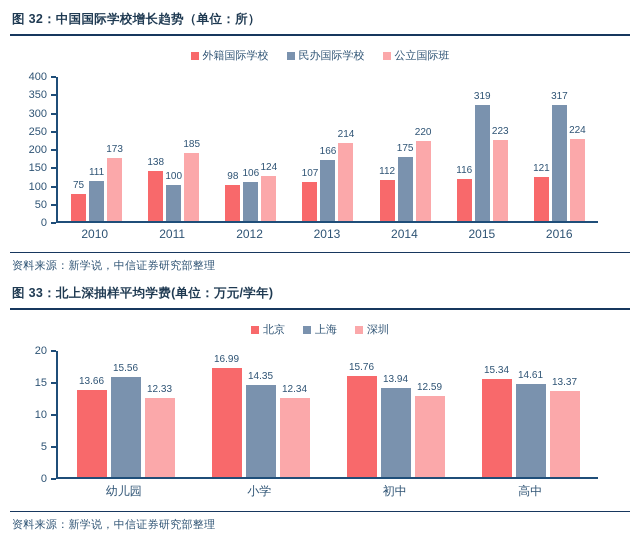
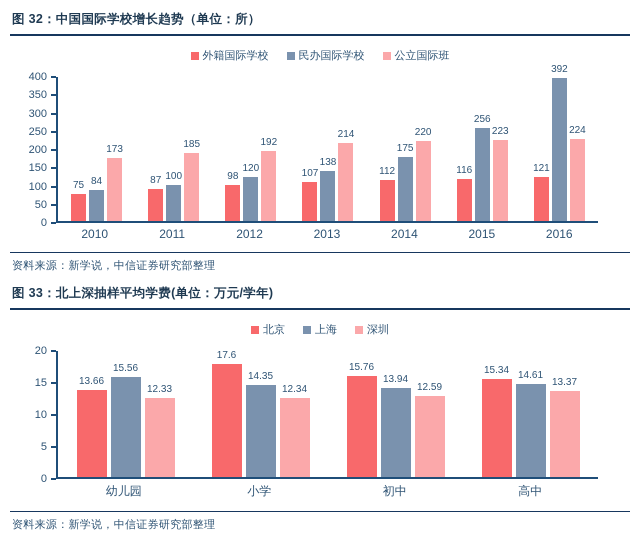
图 32：中国国际学校增长趋势（单位：所）/民办国际学校/2010: 111 -> 84
图 32：中国国际学校增长趋势（单位：所）/外籍国际学校/2011: 138 -> 87
图 32：中国国际学校增长趋势（单位：所）/民办国际学校/2012: 106 -> 120
图 32：中国国际学校增长趋势（单位：所）/公立国际班/2012: 124 -> 192
图 32：中国国际学校增长趋势（单位：所）/民办国际学校/2013: 166 -> 138
图 32：中国国际学校增长趋势（单位：所）/民办国际学校/2015: 319 -> 256
图 32：中国国际学校增长趋势（单位：所）/民办国际学校/2016: 317 -> 392
图 33：北上深抽样平均学费(单位：万元/学年)/北京/小学: 16.99 -> 17.6
